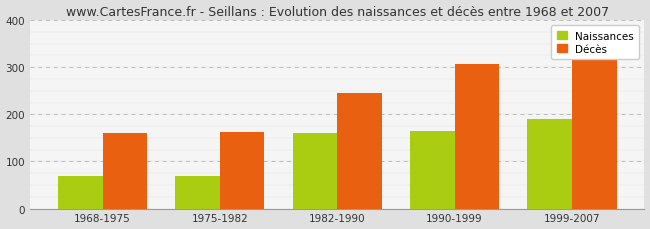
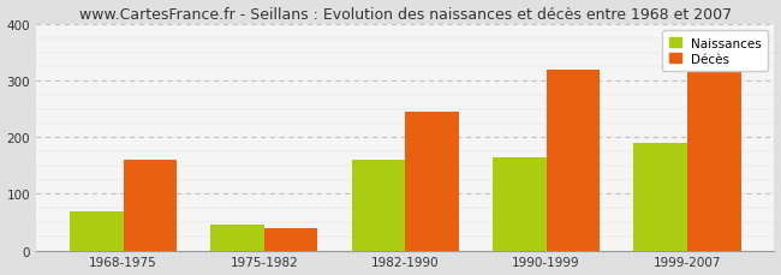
Naissances/1975-1982: 70 -> 45
Décès/1975-1982: 163 -> 40
Décès/1990-1999: 306 -> 320
